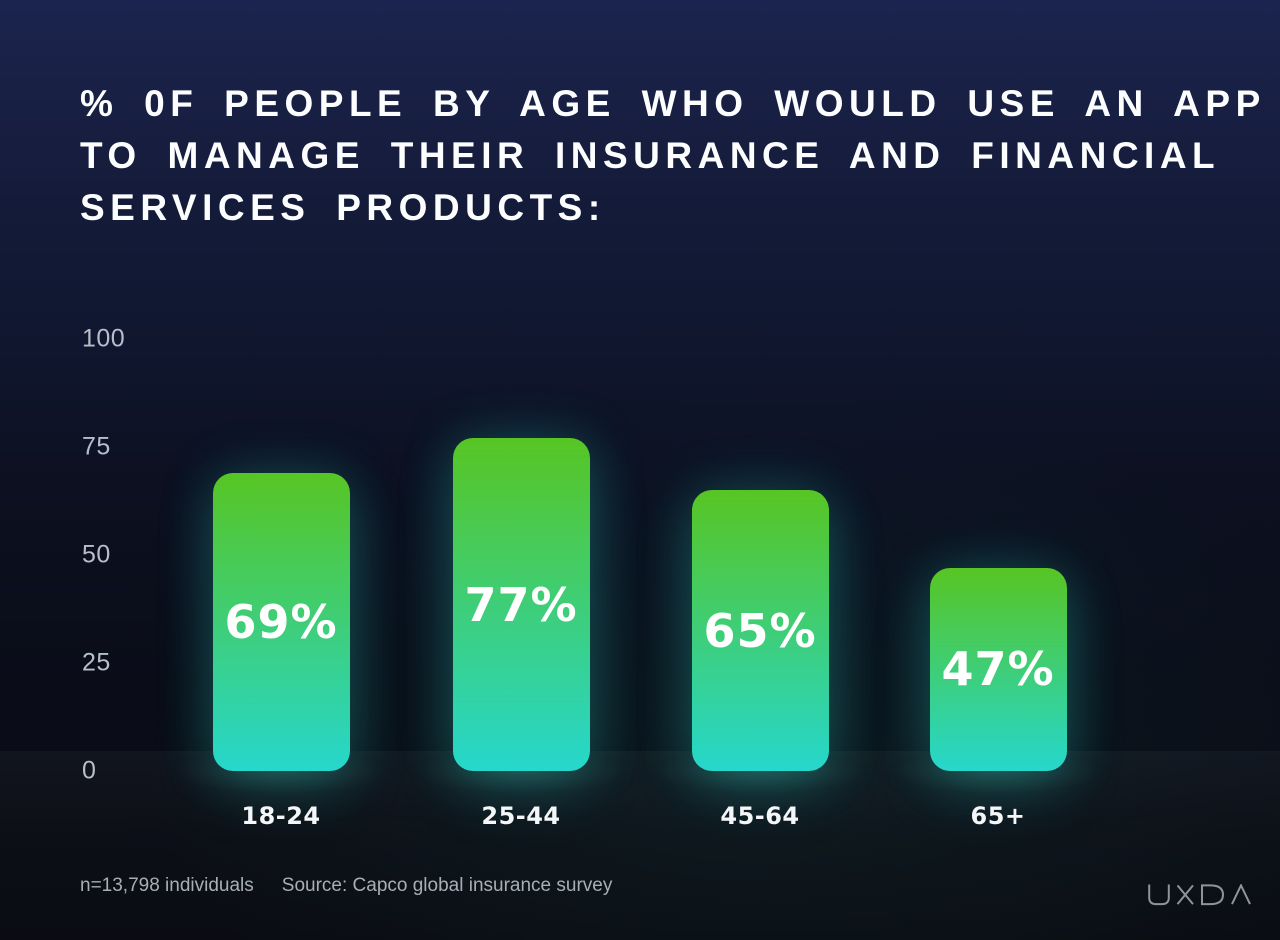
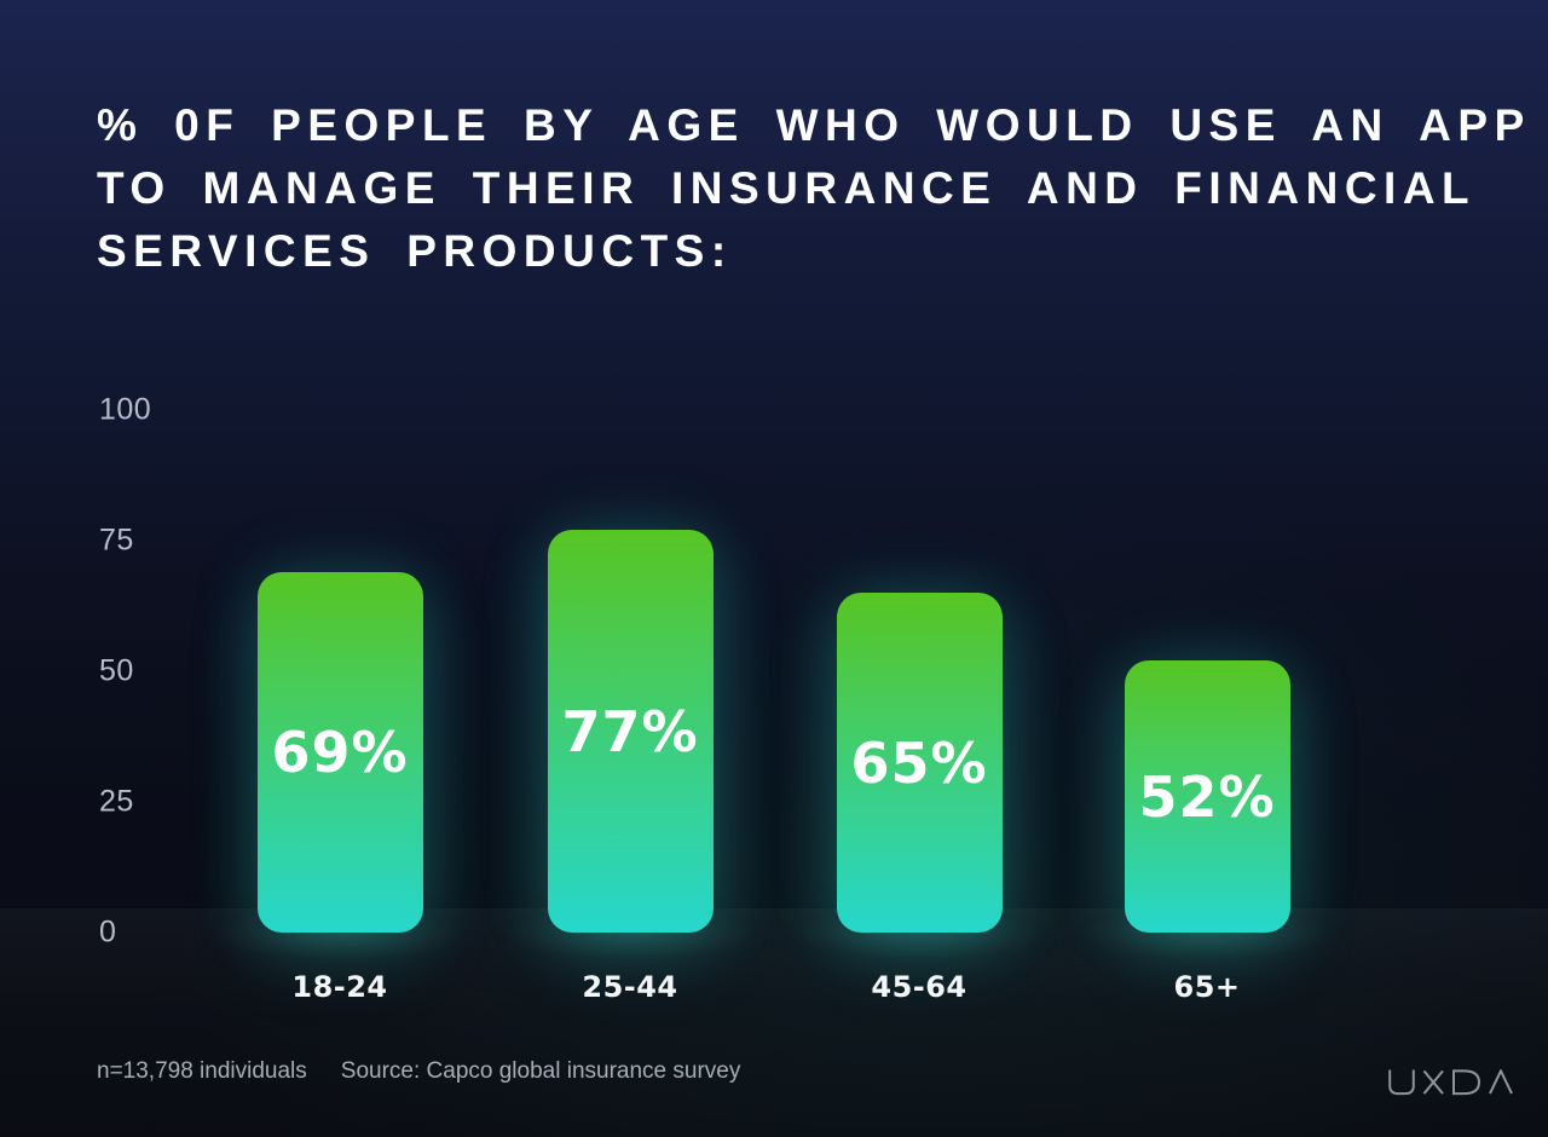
65+: 47% -> 52%
